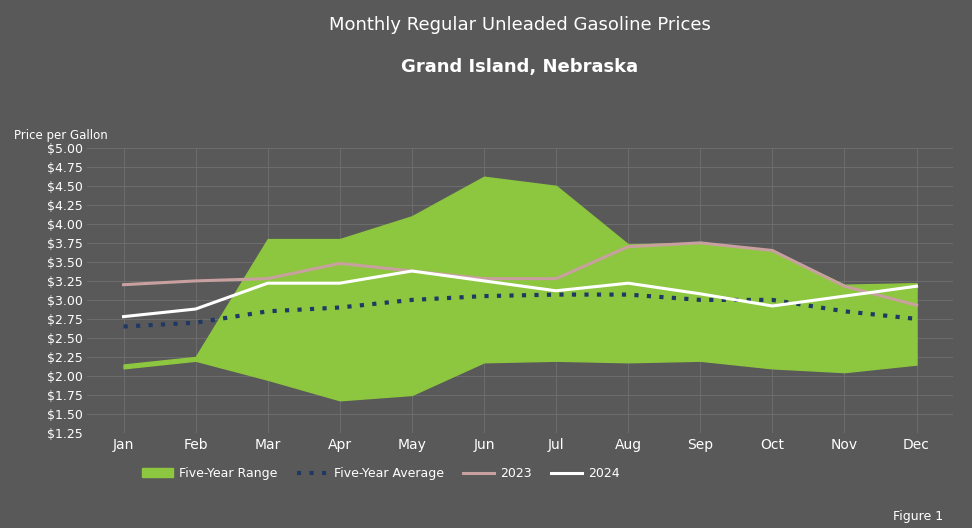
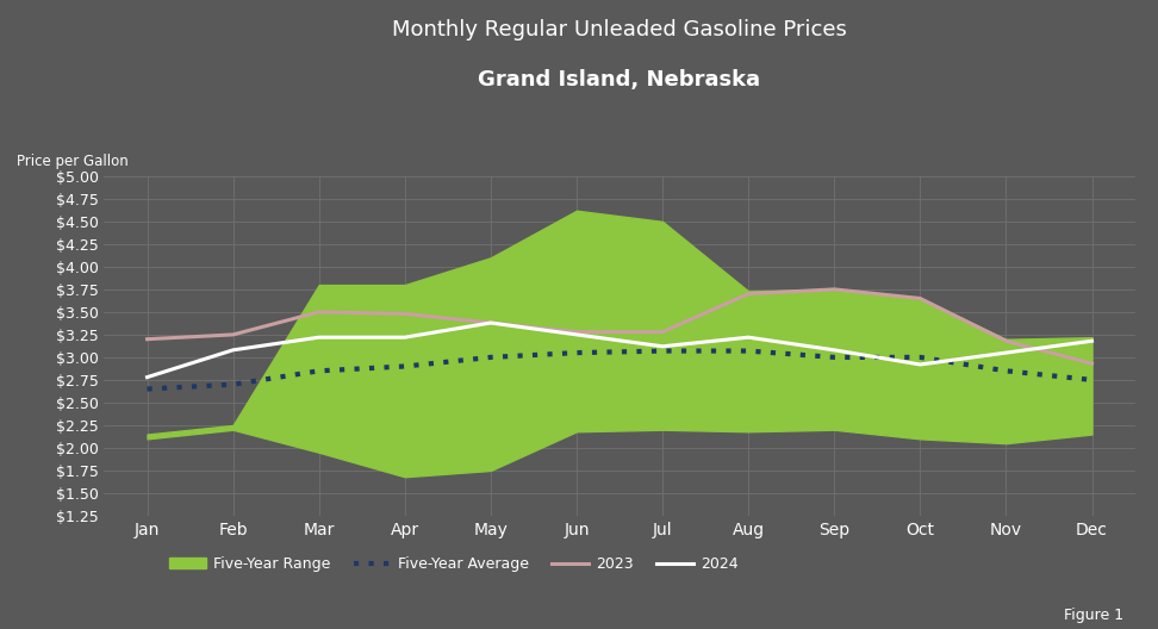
2024/Feb: $2.88 -> $3.08
2023/Mar: $3.28 -> $3.50
